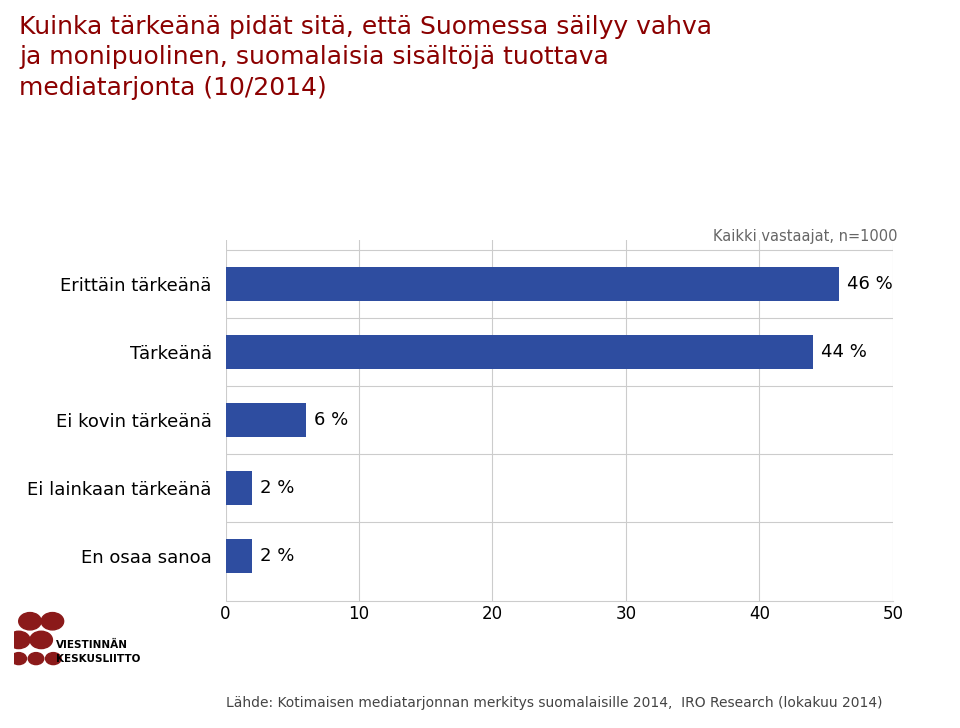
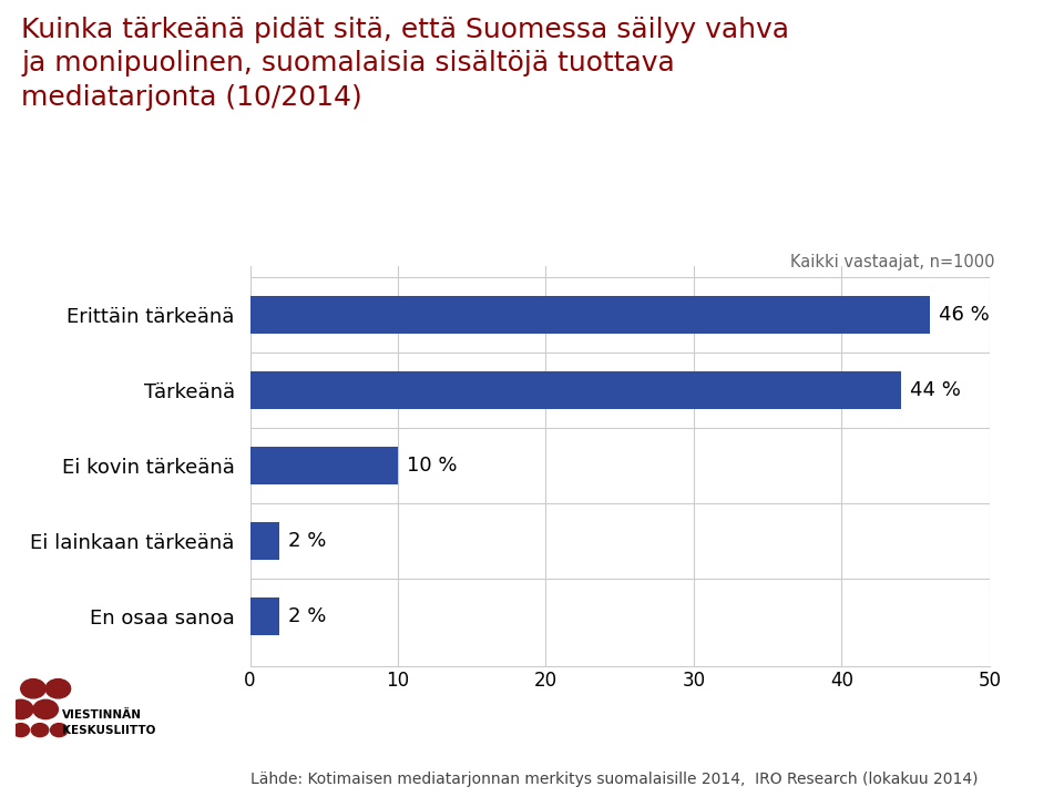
Ei kovin tärkeänä: 6 -> 10
